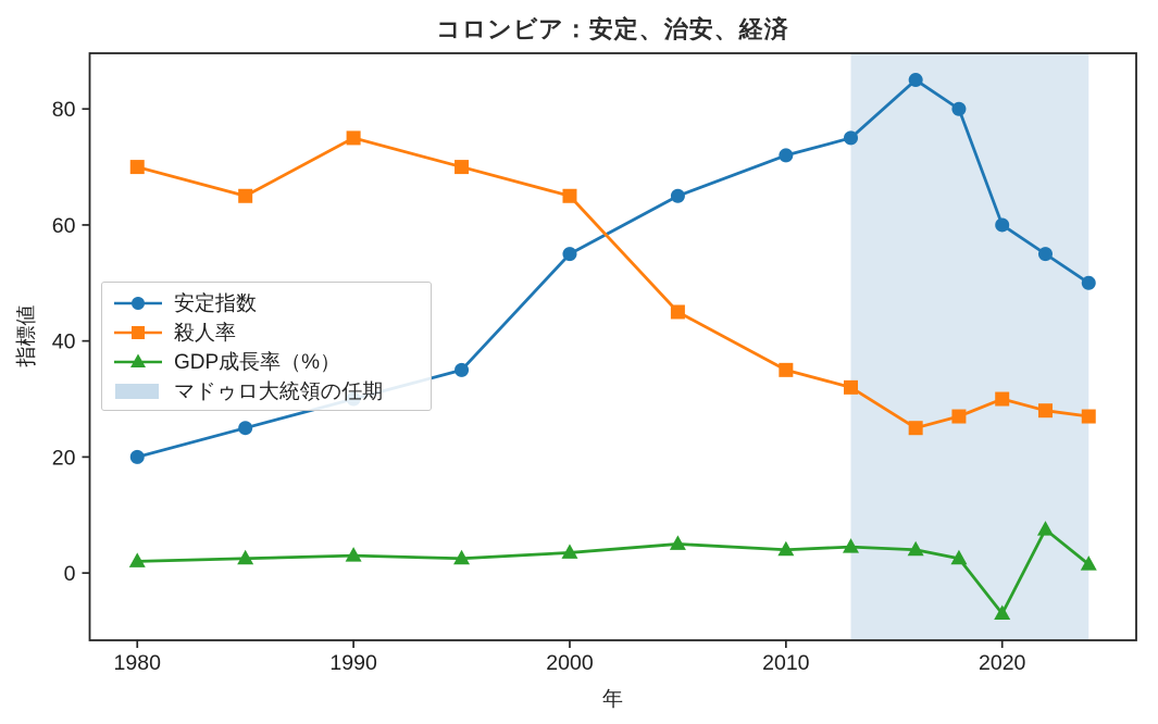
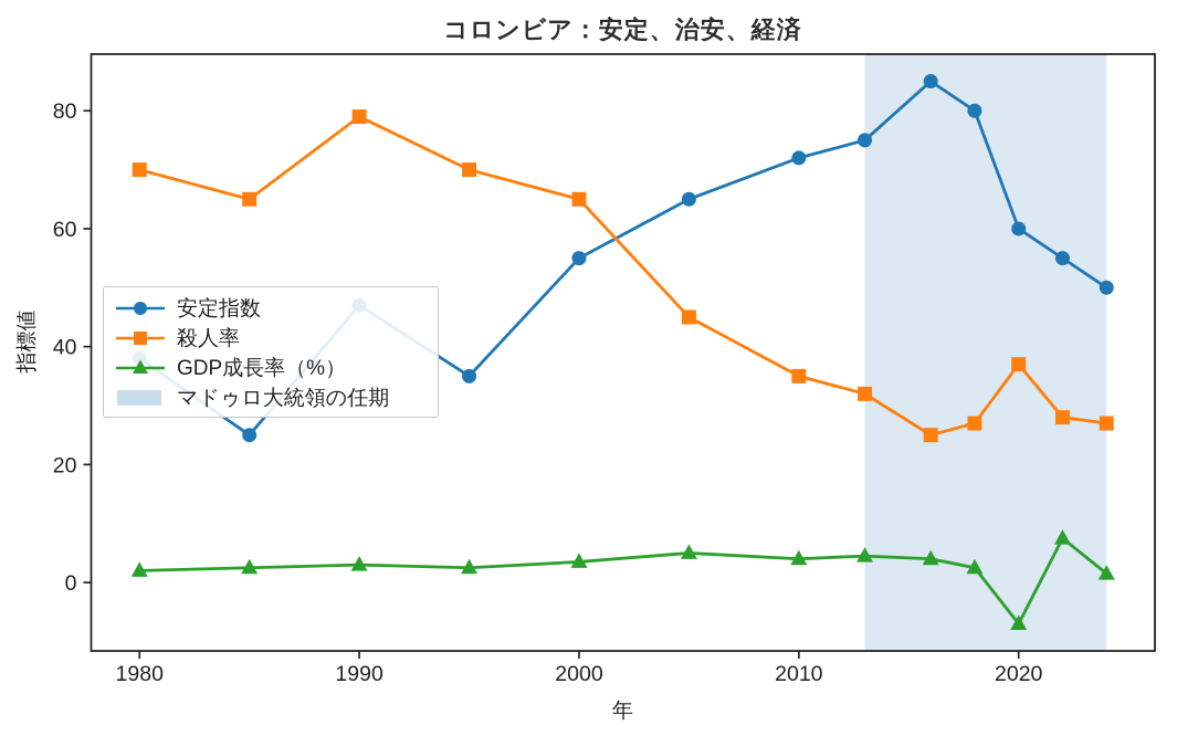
安定指数/1980: 20 -> 38
安定指数/1990: 30 -> 47
殺人率/1990: 75 -> 79
殺人率/2020: 30 -> 37
